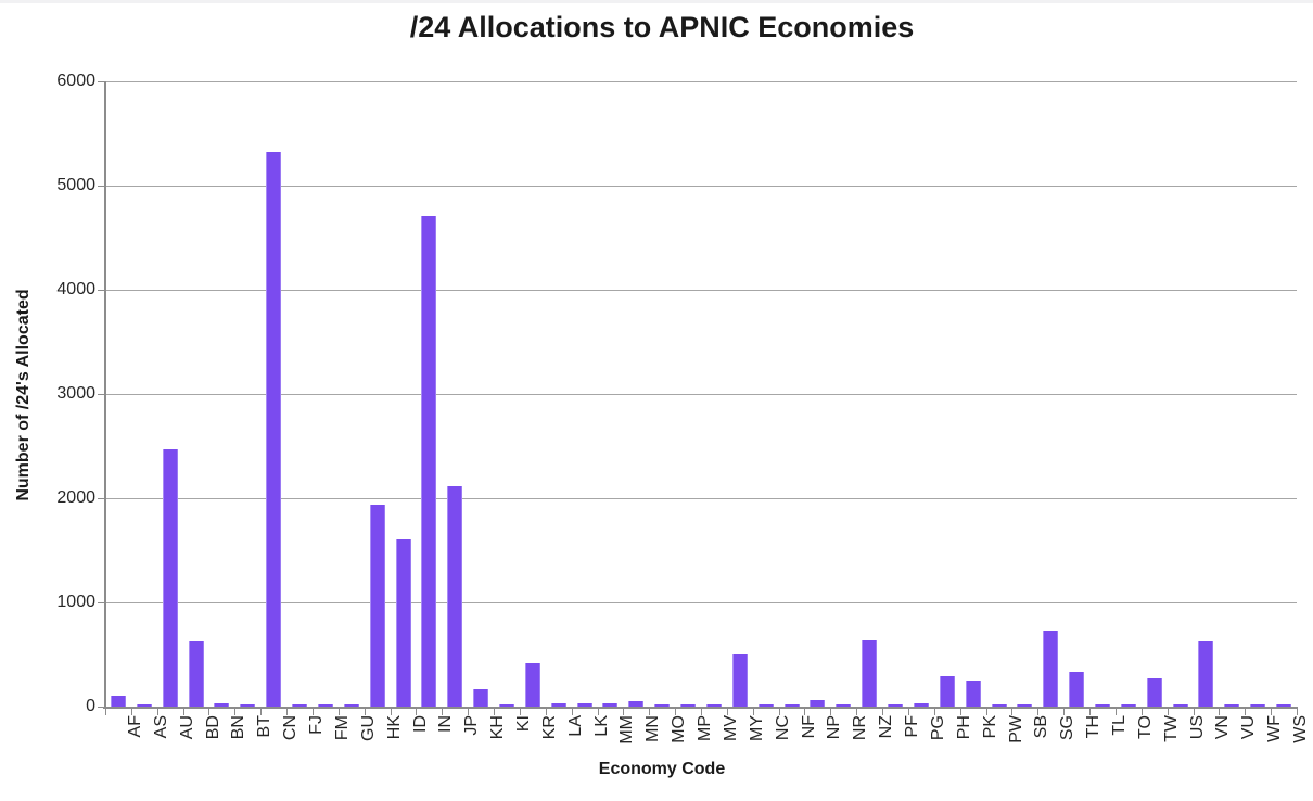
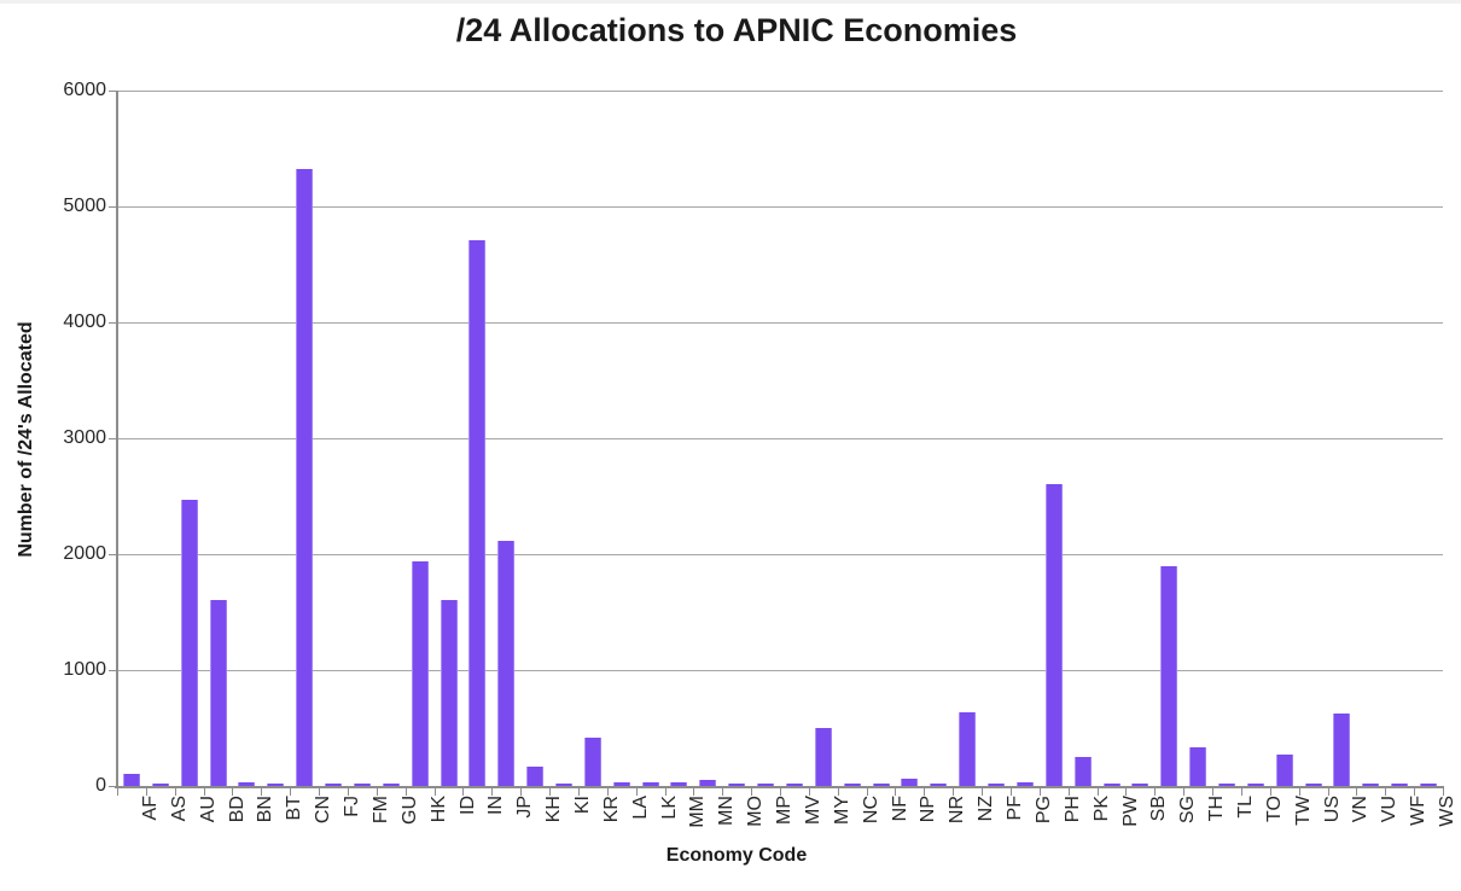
BD: 600 -> 1600
PH: 300 -> 2600
SG: 700 -> 1900
